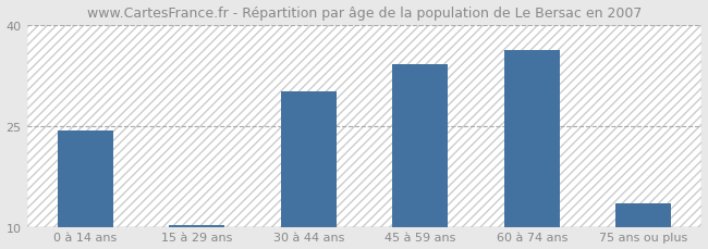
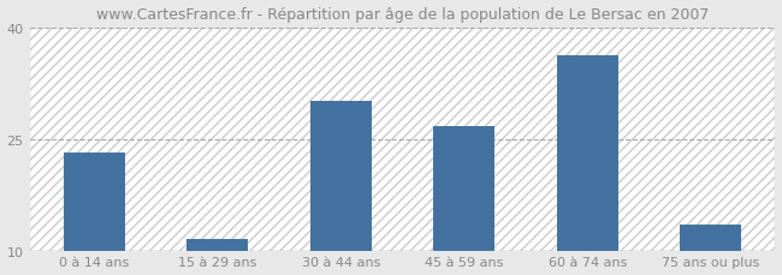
0 à 14 ans: 24.3 -> 23.2
15 à 29 ans: 10.3 -> 11.6
45 à 59 ans: 34.2 -> 26.8
